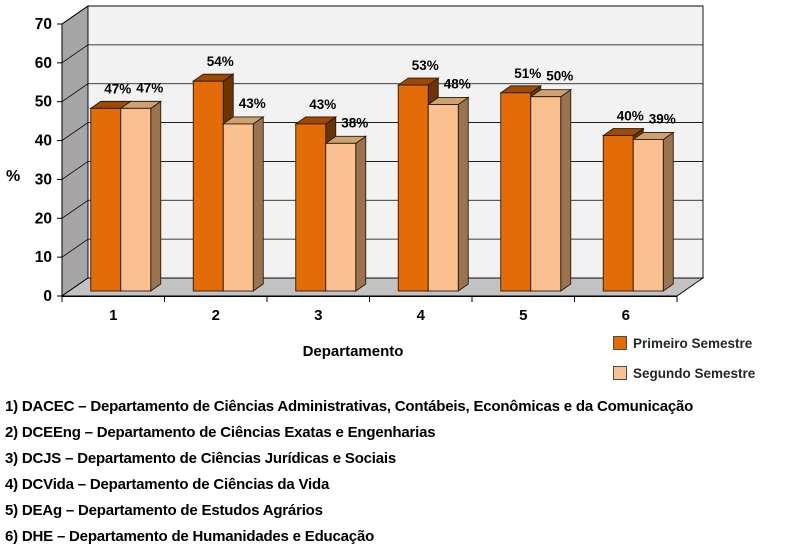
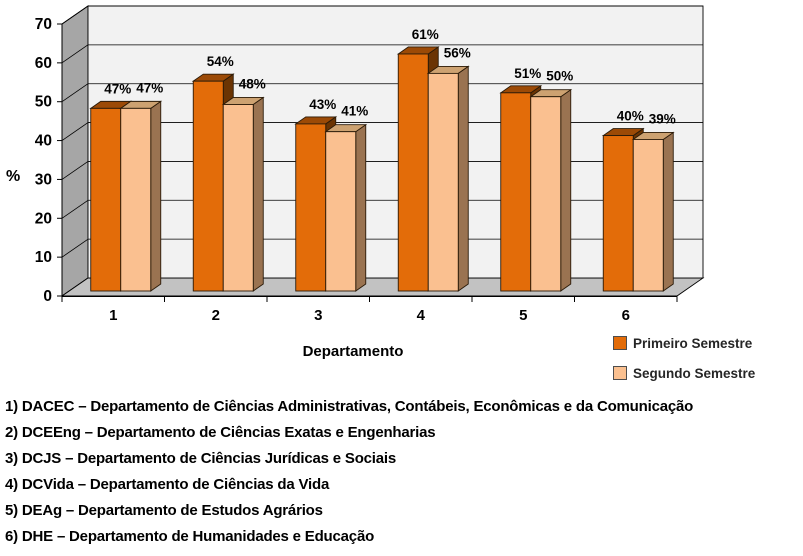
Segundo Semestre/2: 43% -> 48%
Segundo Semestre/3: 38% -> 41%
Primeiro Semestre/4: 53% -> 61%
Segundo Semestre/4: 48% -> 56%
